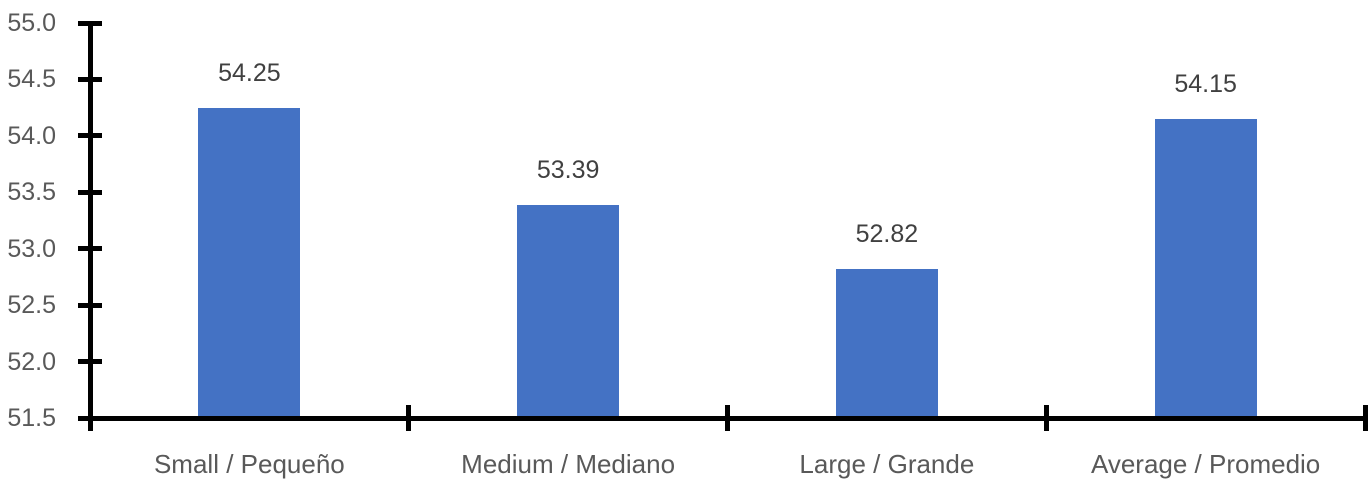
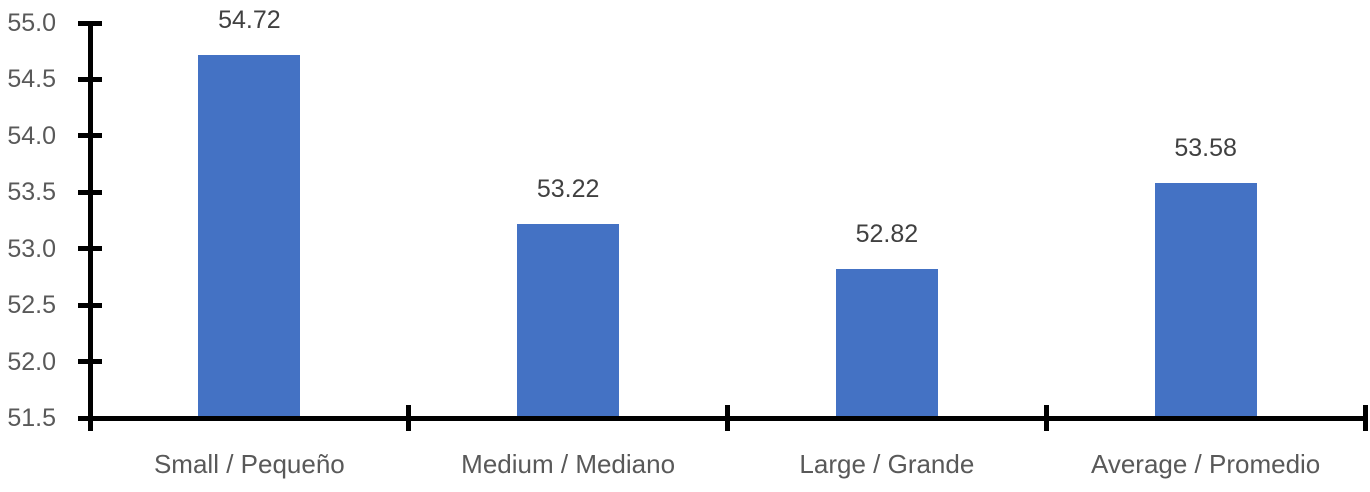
Small / Pequeño: 54.25 -> 54.72
Medium / Mediano: 53.39 -> 53.22
Average / Promedio: 54.15 -> 53.58
